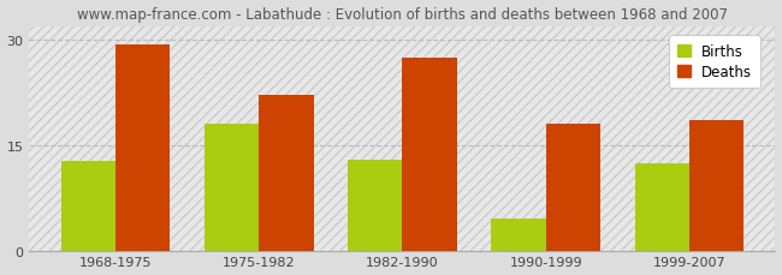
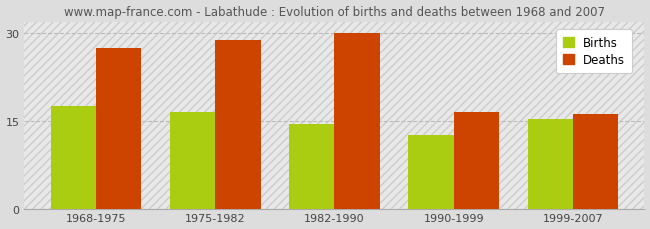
Births/1968-1975: 12.8 -> 17.5
Deaths/1968-1975: 29.4 -> 27.5
Births/1975-1982: 18.0 -> 16.5
Deaths/1975-1982: 22.2 -> 28.8
Births/1982-1990: 13.0 -> 14.5
Deaths/1982-1990: 27.4 -> 30.0
Births/1990-1999: 4.6 -> 12.6
Deaths/1990-1999: 18.0 -> 16.5
Births/1999-2007: 12.4 -> 15.4
Deaths/1999-2007: 18.6 -> 16.1
